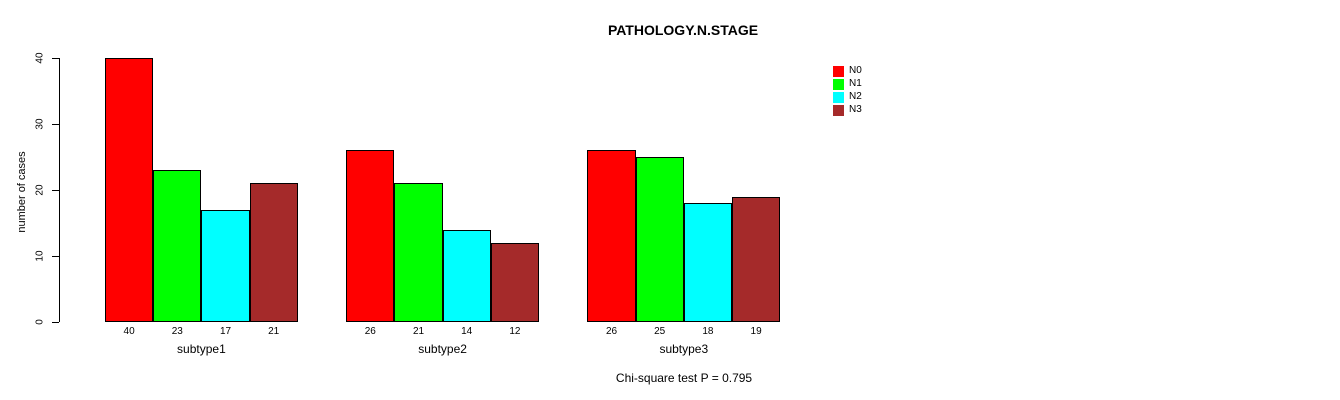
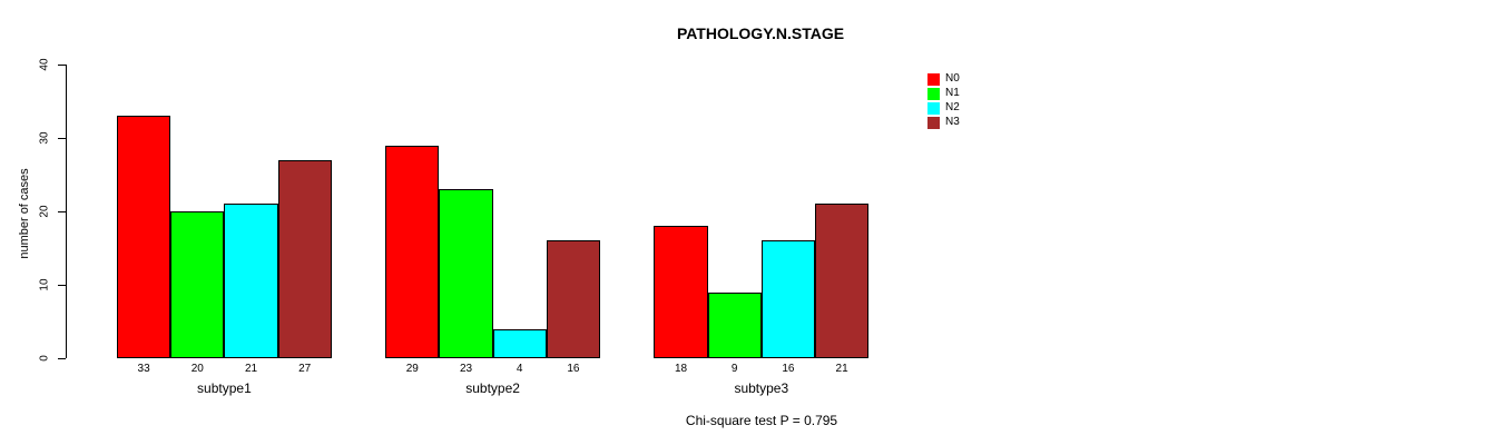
N0/subtype1: 40 -> 33
N1/subtype1: 23 -> 20
N2/subtype1: 17 -> 21
N3/subtype1: 21 -> 27
N0/subtype2: 26 -> 29
N1/subtype2: 21 -> 23
N2/subtype2: 14 -> 4
N3/subtype2: 12 -> 16
N0/subtype3: 26 -> 18
N1/subtype3: 25 -> 9
N2/subtype3: 18 -> 16
N3/subtype3: 19 -> 21
